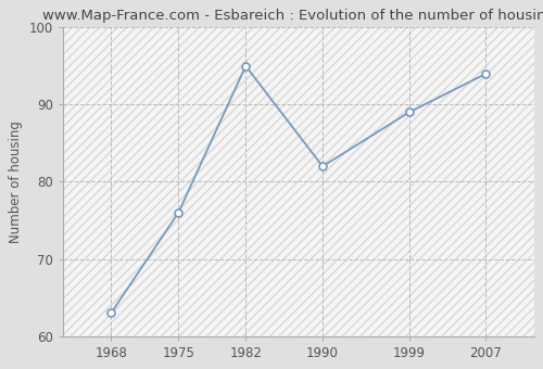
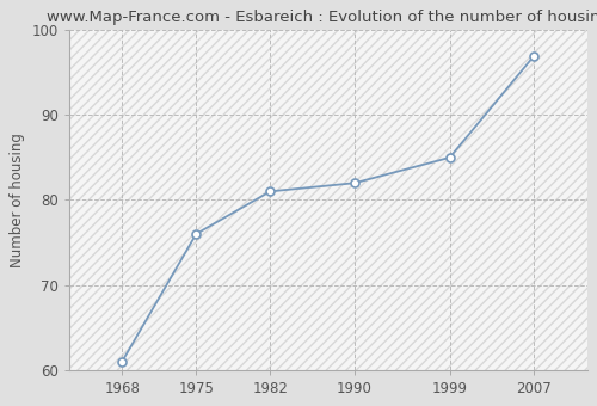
1968: 63 -> 61
1982: 95 -> 81
1999: 89 -> 85
2007: 94 -> 97
